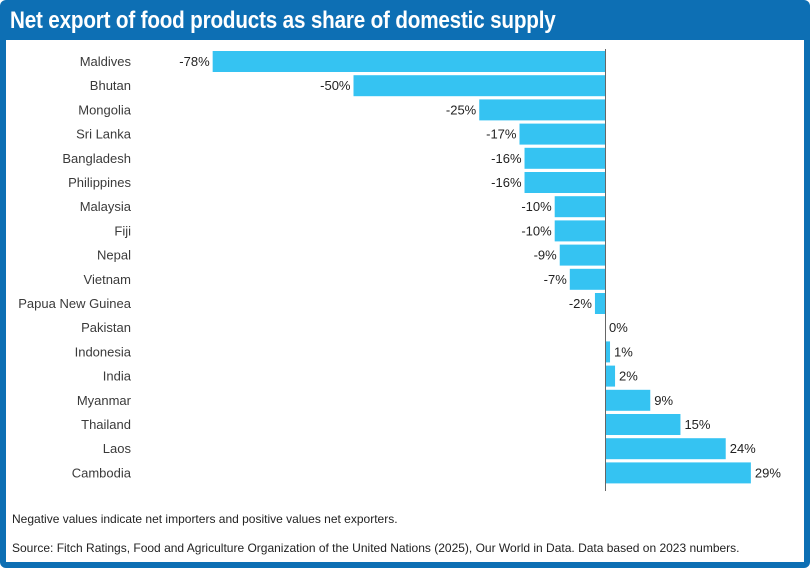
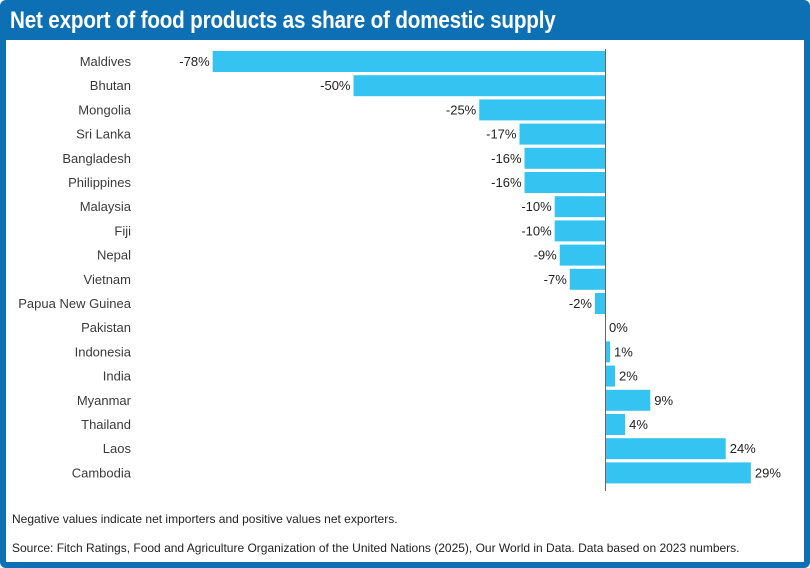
Thailand: 15% -> 4%
